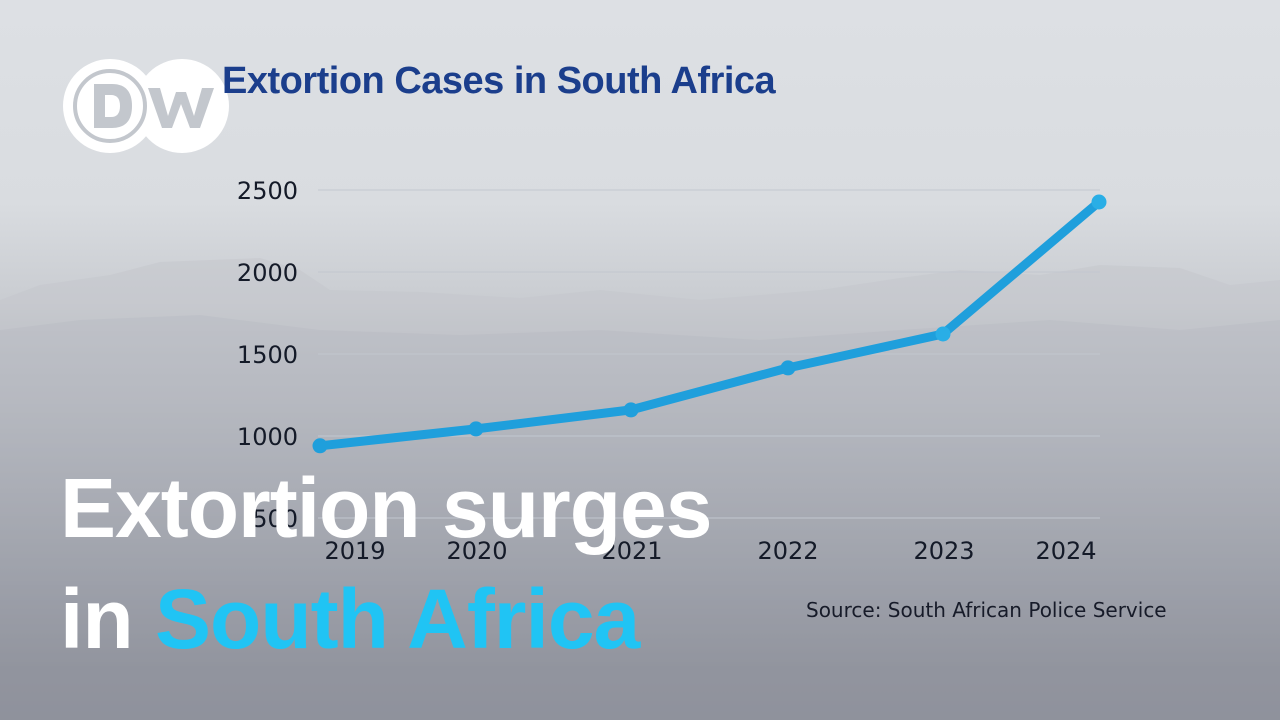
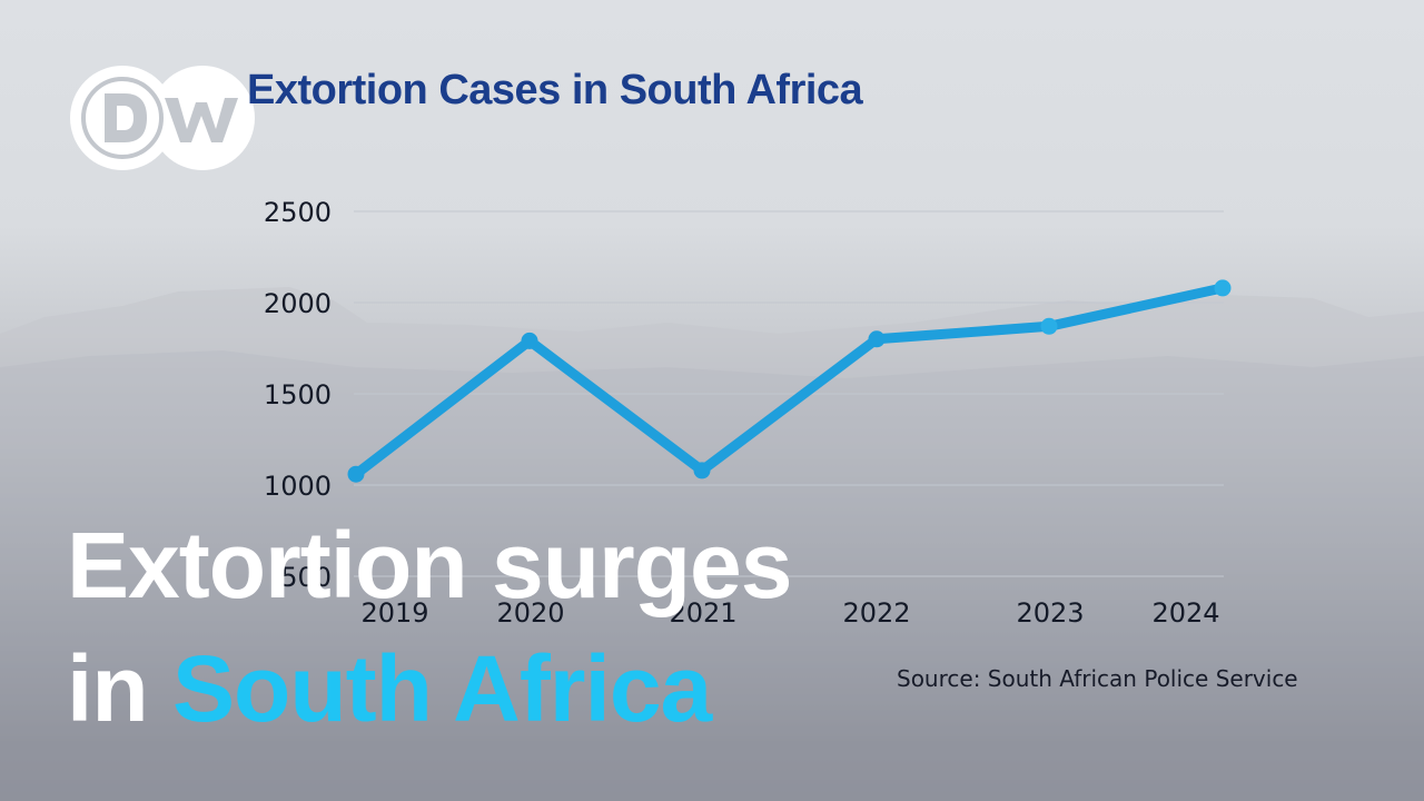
2019: 940 -> 1060
2020: 1040 -> 1790
2021: 1160 -> 1080
2022: 1420 -> 1800
2023: 1620 -> 1870
2024: 2430 -> 2080
